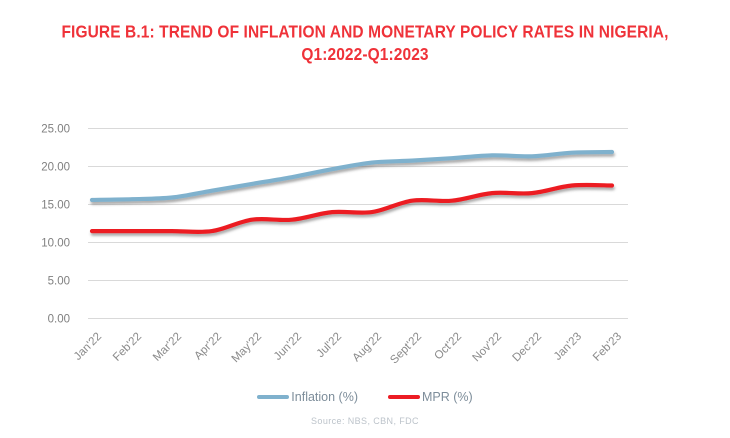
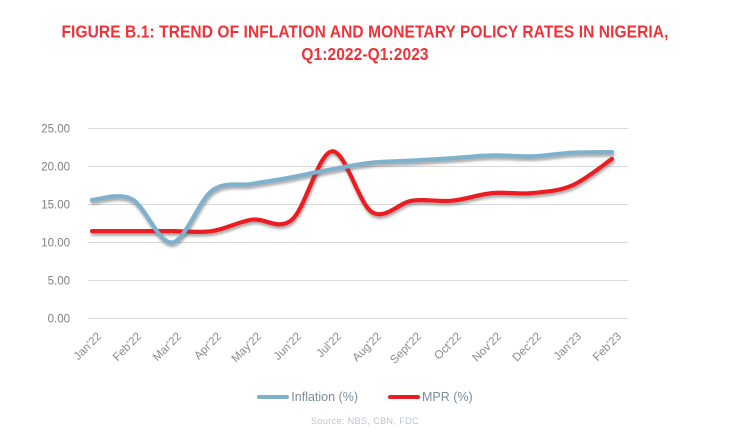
Inflation (%)/Mar'22: 16 -> 10
MPR (%)/Jul'22: 14 -> 22
MPR (%)/Feb'23: 18 -> 21
